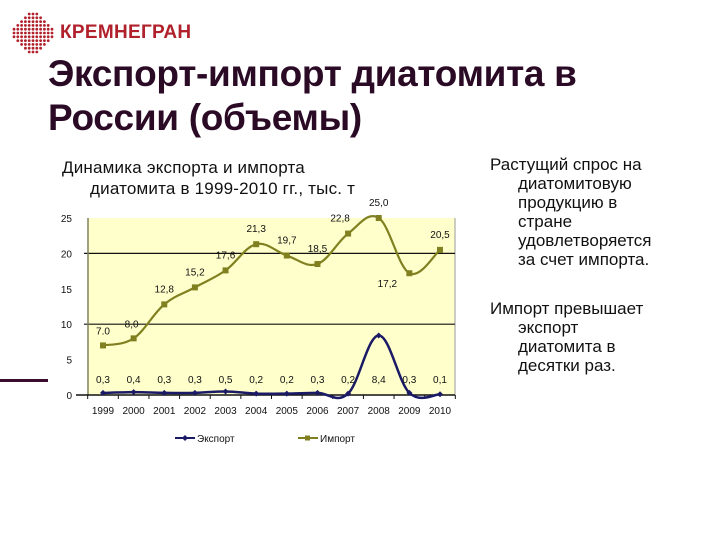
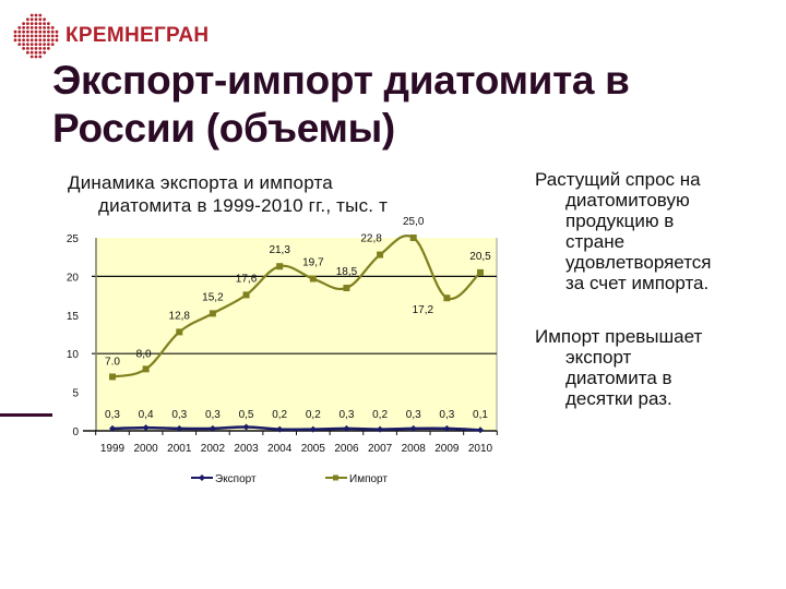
Экспорт/2008: 8,4 -> 0,3
